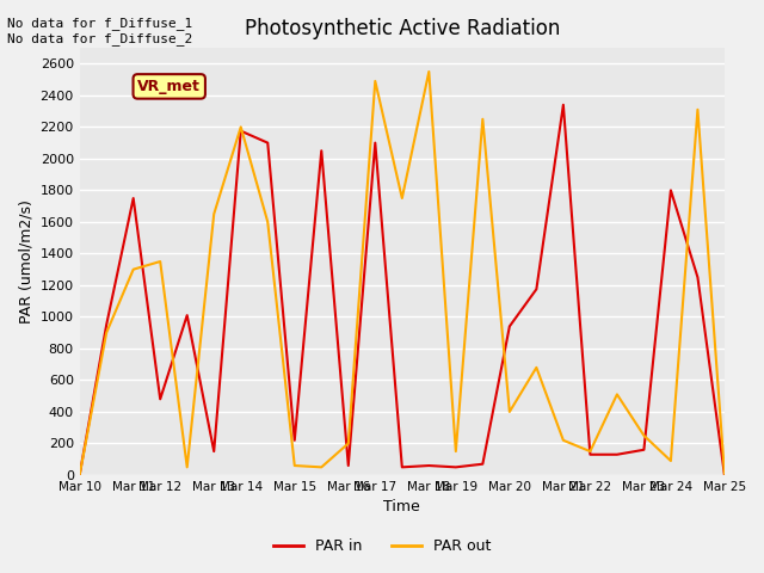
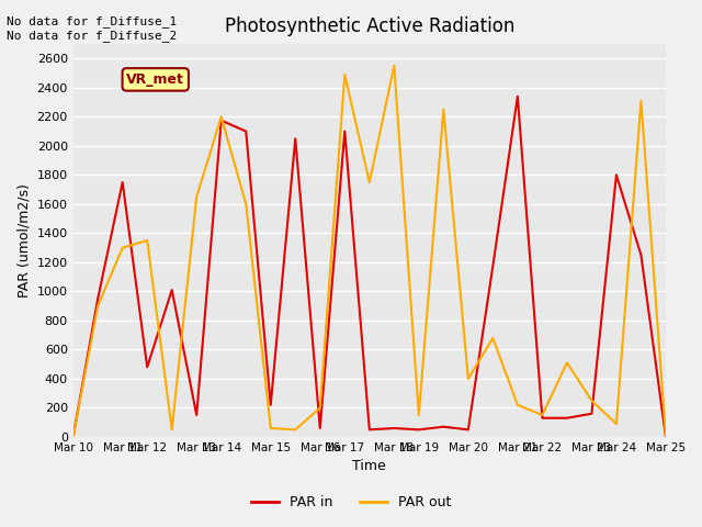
PAR in/Mar 20: 940 -> 50
